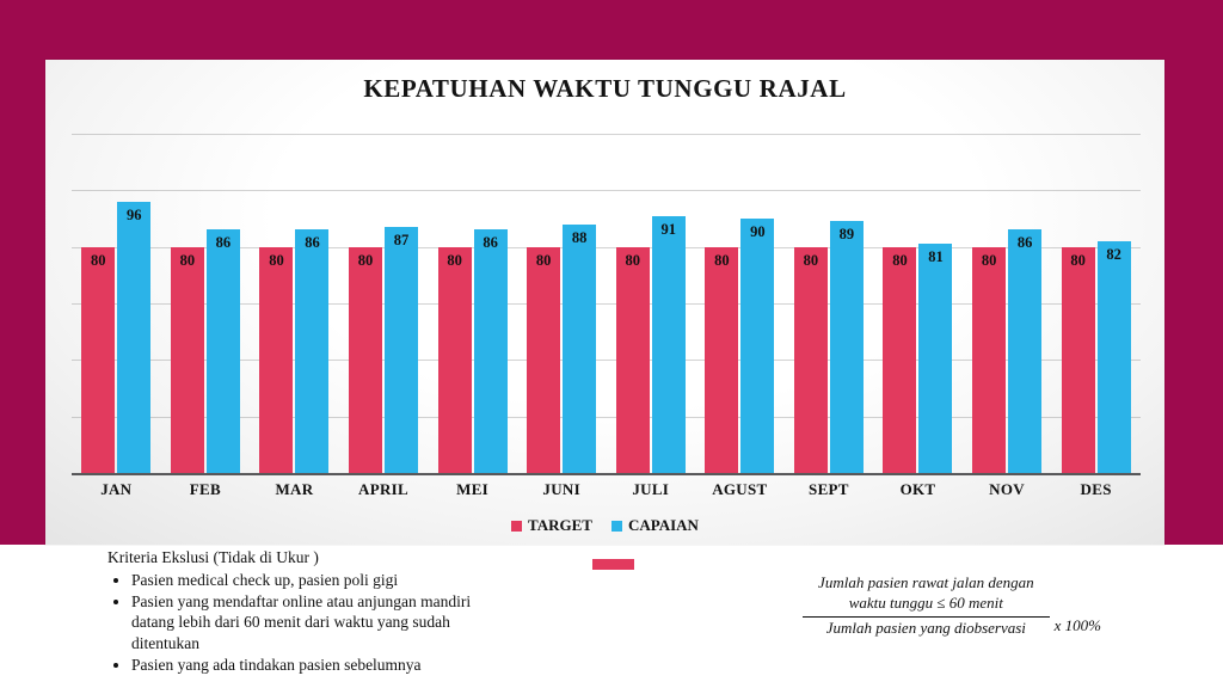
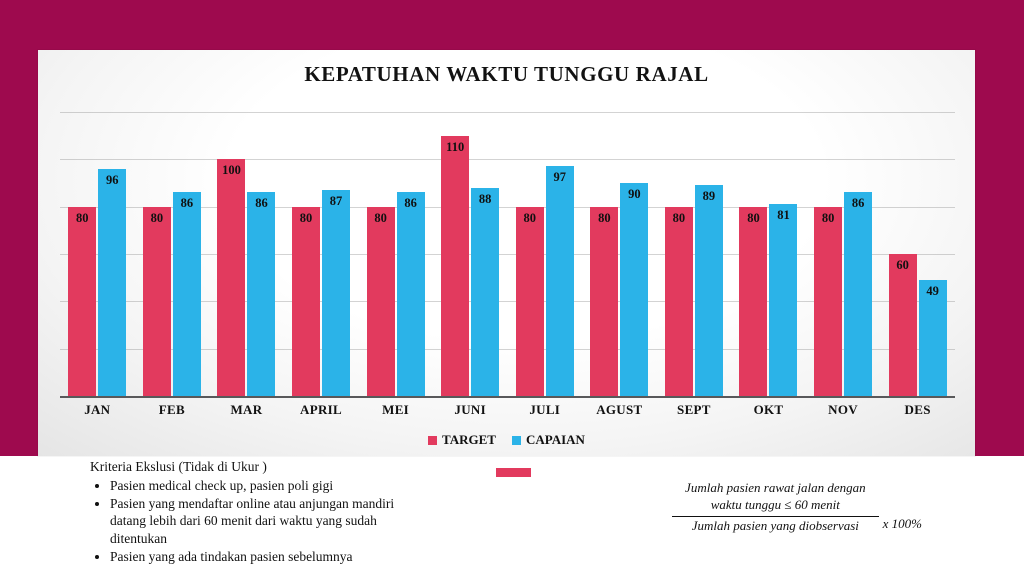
TARGET/MAR: 80 -> 100
TARGET/JUNI: 80 -> 110
CAPAIAN/JULI: 91 -> 97
TARGET/DES: 80 -> 60
CAPAIAN/DES: 82 -> 49
